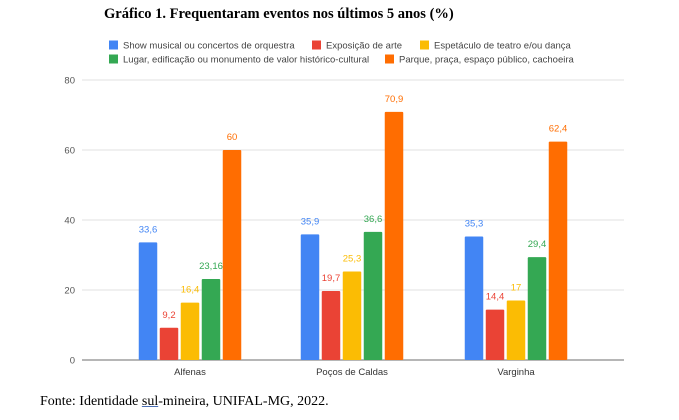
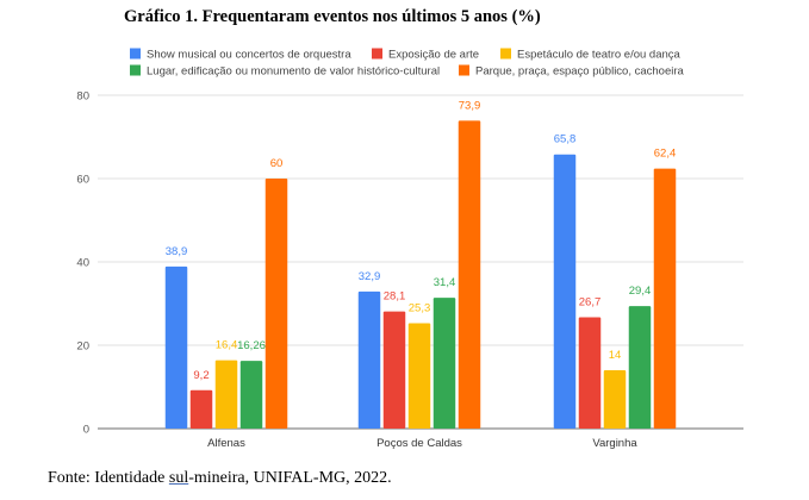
Show musical ou concertos de orquestra/Alfenas: 33,6 -> 38,9
Lugar, edificação ou monumento de valor histórico-cultural/Alfenas: 23,16 -> 16,26
Show musical ou concertos de orquestra/Poços de Caldas: 35,9 -> 32,9
Exposição de arte/Poços de Caldas: 19,7 -> 28,1
Lugar, edificação ou monumento de valor histórico-cultural/Poços de Caldas: 36,6 -> 31,4
Parque, praça, espaço público, cachoeira/Poços de Caldas: 70,9 -> 73,9
Show musical ou concertos de orquestra/Varginha: 35,3 -> 65,8
Exposição de arte/Varginha: 14,4 -> 26,7
Espetáculo de teatro e/ou dança/Varginha: 17 -> 14
